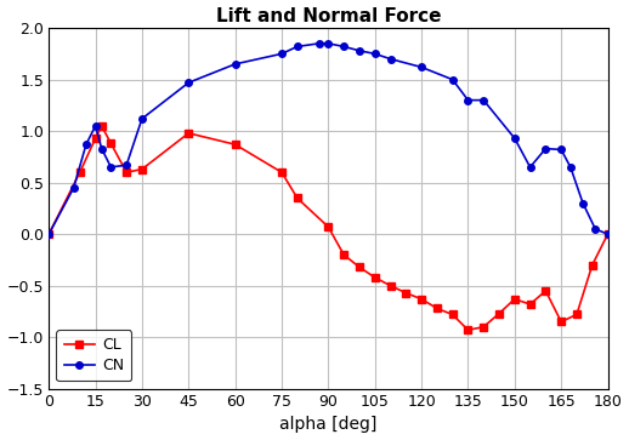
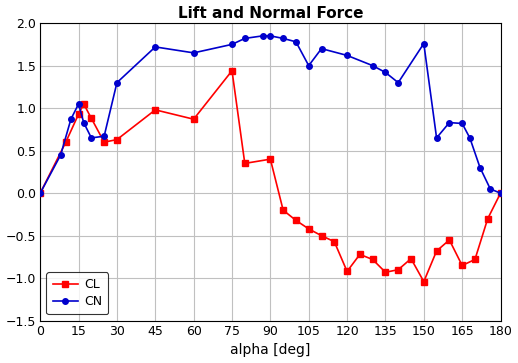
CN/30: 1.12 -> 1.30
CN/45: 1.47 -> 1.72
CL/75: 0.60 -> 1.44
CL/90: 0.07 -> 0.40
CN/105: 1.75 -> 1.50
CL/120: -0.63 -> -0.92
CN/135: 1.30 -> 1.42
CL/150: -0.63 -> -1.04
CN/150: 0.93 -> 1.76
